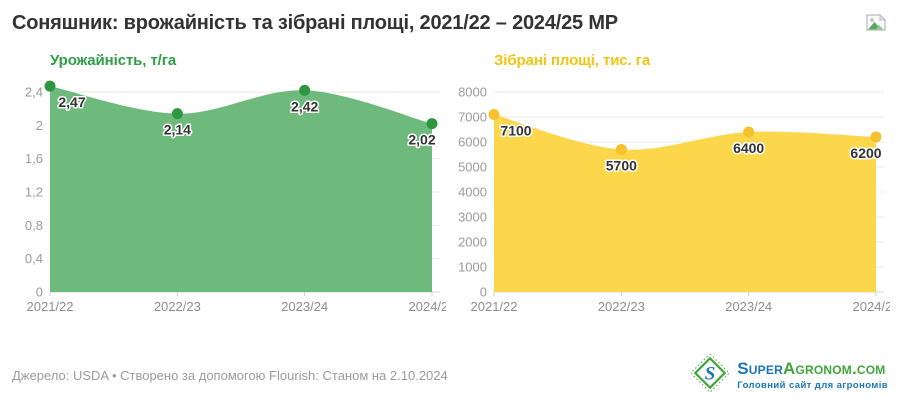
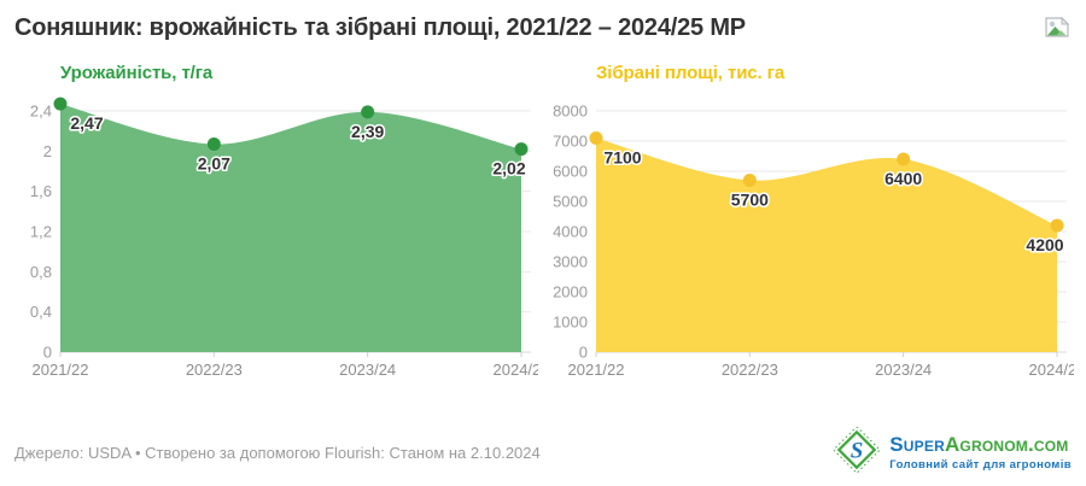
Урожайність, т/га/2022/23: 2,14 -> 2,07
Урожайність, т/га/2023/24: 2,42 -> 2,39
Зібрані площі, тис. га/2024/25: 6200 -> 4200
